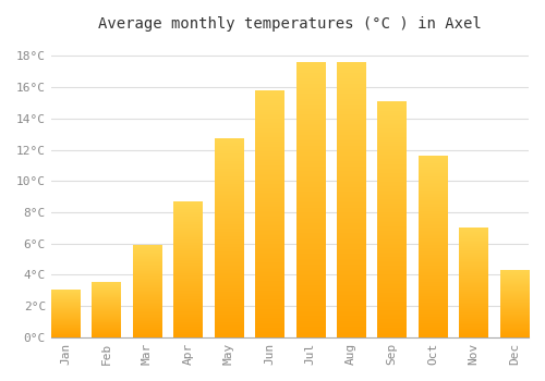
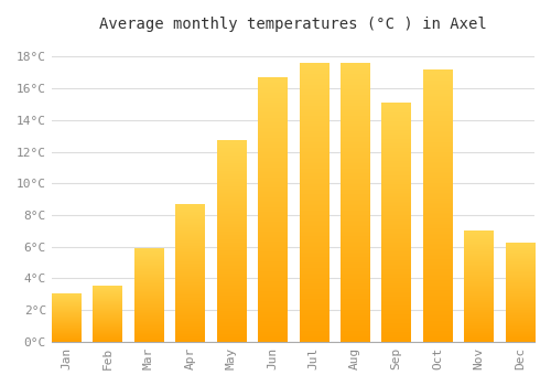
Jun: 15.8°C -> 16.7°C
Oct: 11.6°C -> 17.2°C
Dec: 4.3°C -> 6.2°C
